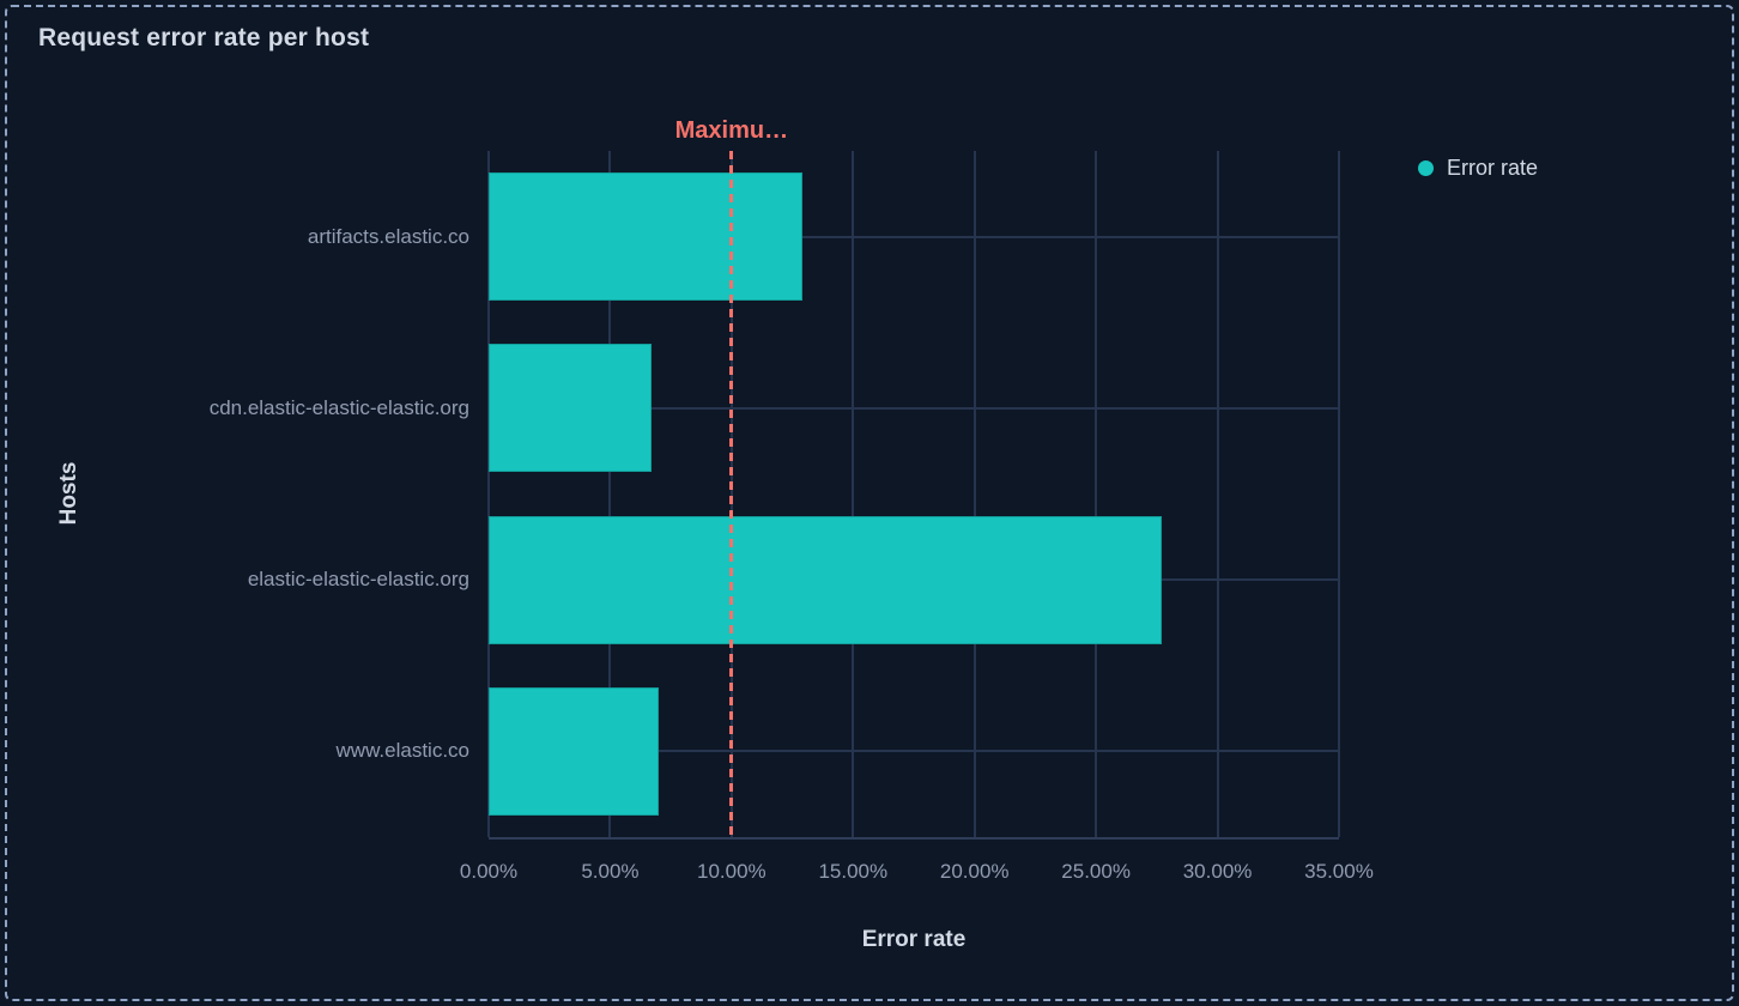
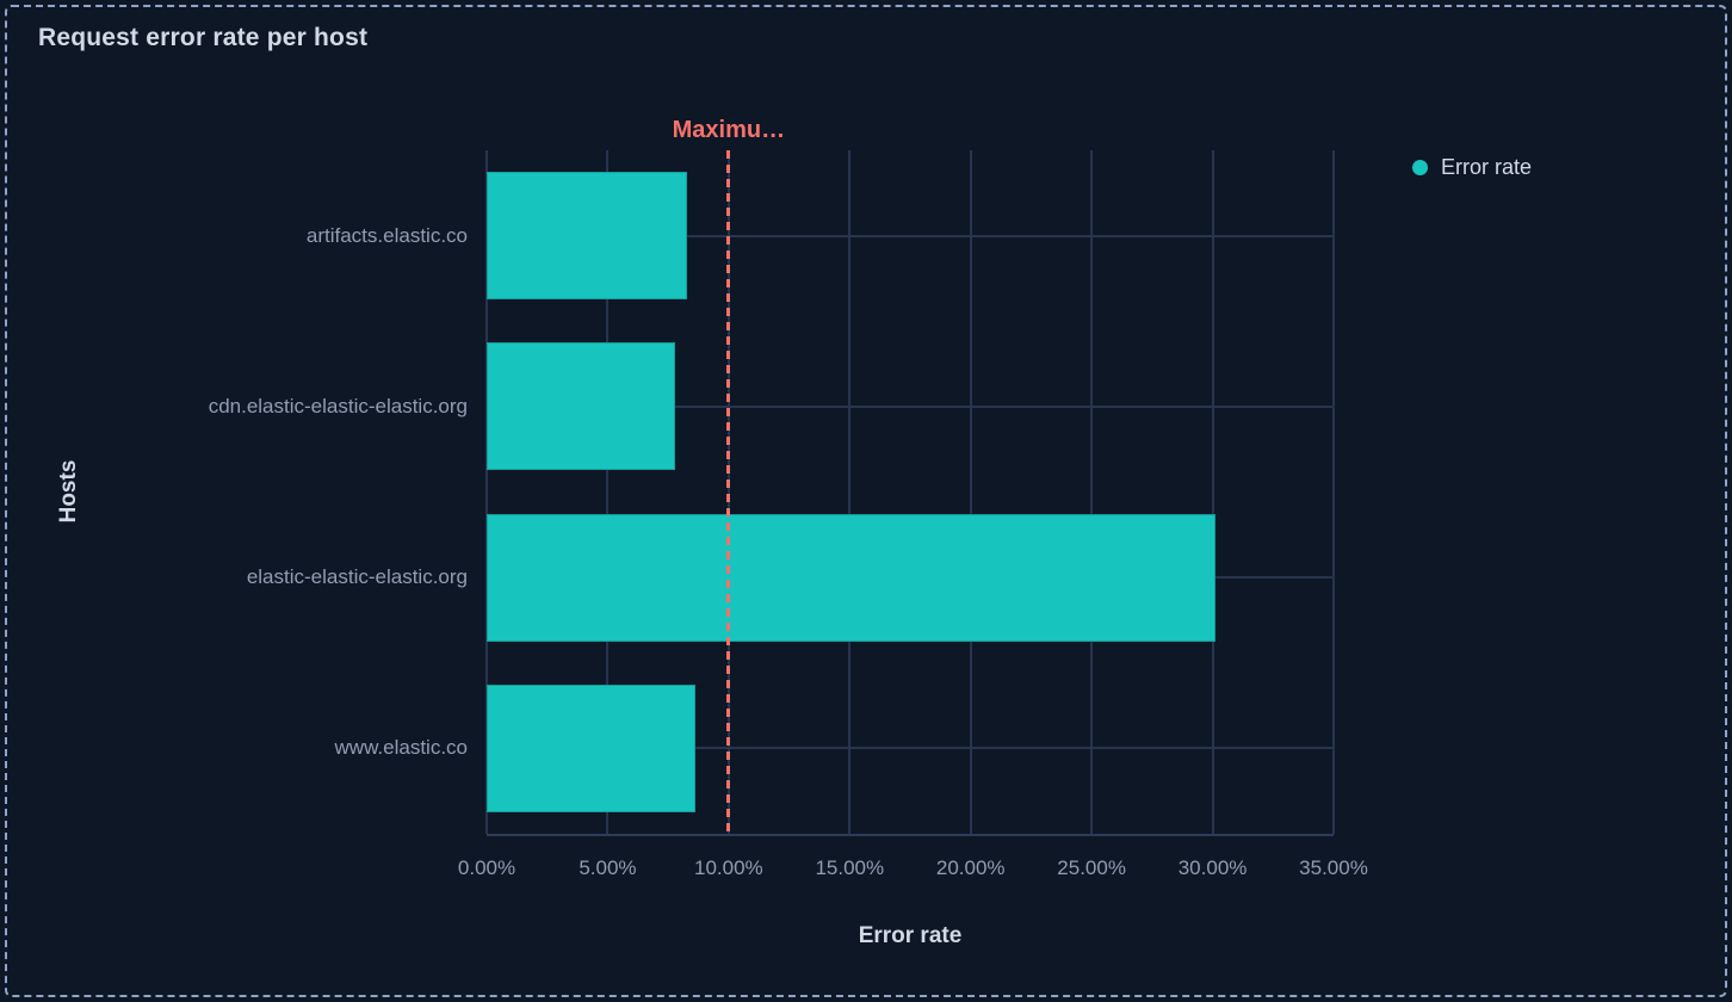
artifacts.elastic.co: 12.9% -> 8.3%
cdn.elastic-elastic-elastic.org: 6.7% -> 7.8%
elastic-elastic-elastic.org: 27.7% -> 30.1%
www.elastic.co: 7.0% -> 8.7%
